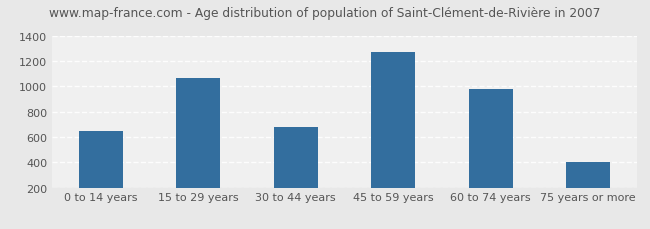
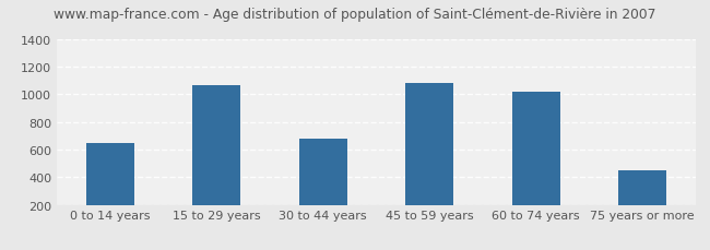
45 to 59 years: 1270 -> 1080
60 to 74 years: 980 -> 1020
75 years or more: 400 -> 450
